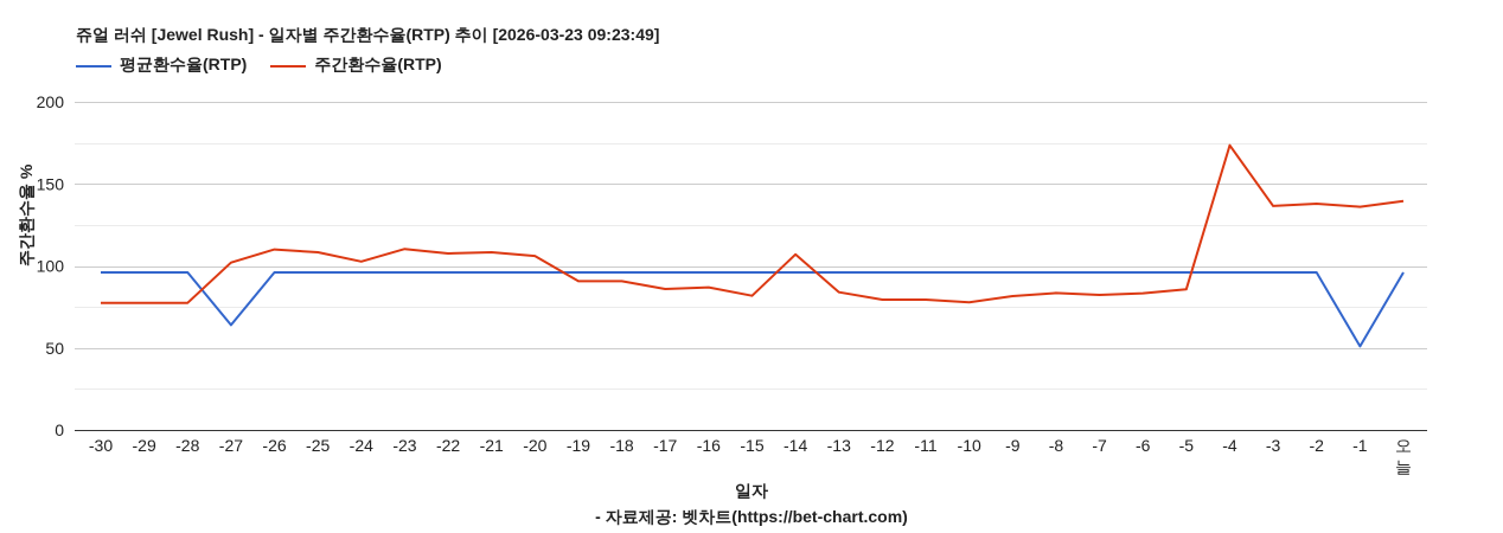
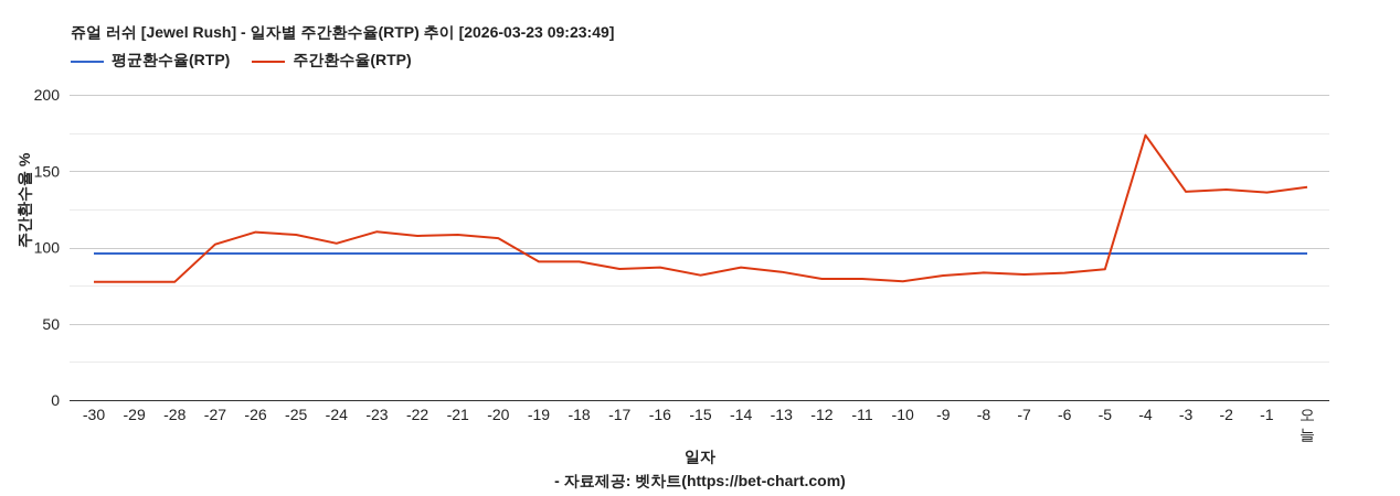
평균환수율(RTP)/-27: 64 -> 96
주간환수율(RTP)/-14: 107 -> 87
평균환수율(RTP)/-1: 51 -> 96
